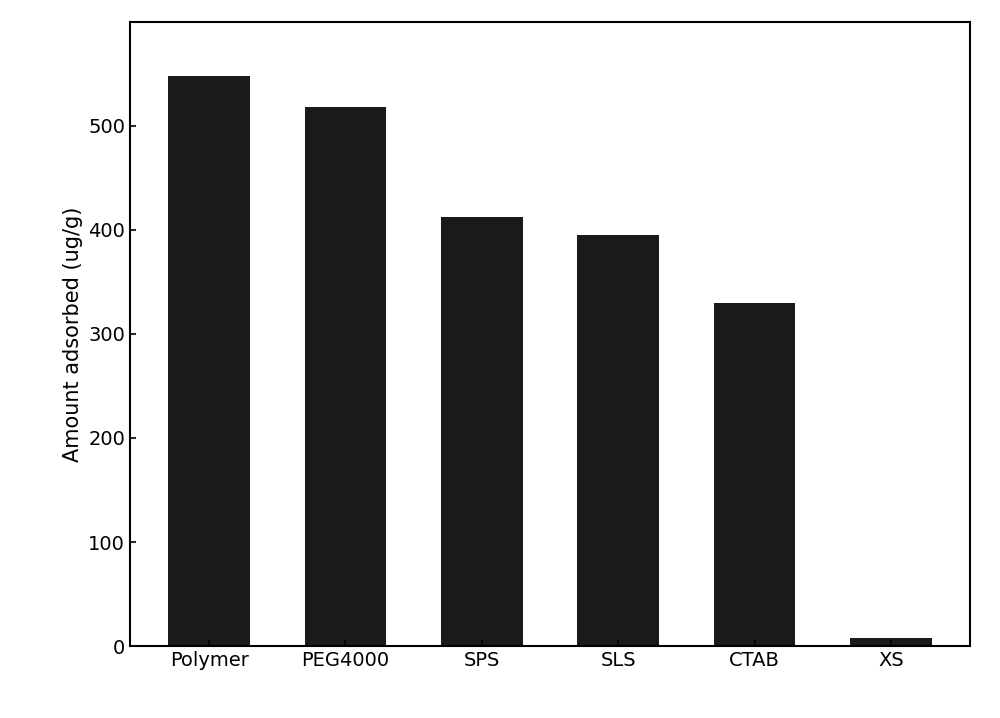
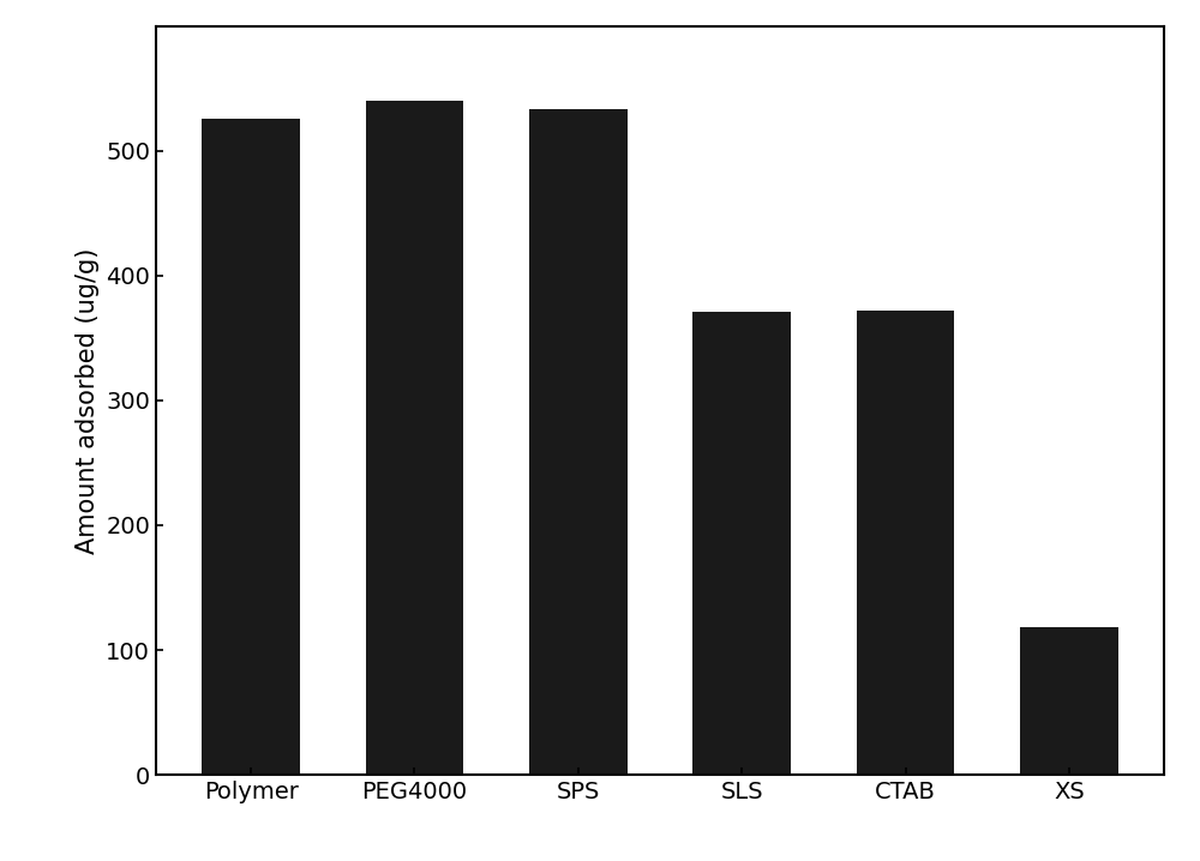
Polymer: 548 -> 526
PEG4000: 518 -> 540
SPS: 412 -> 533
SLS: 395 -> 371
CTAB: 330 -> 372
XS: 8 -> 118
